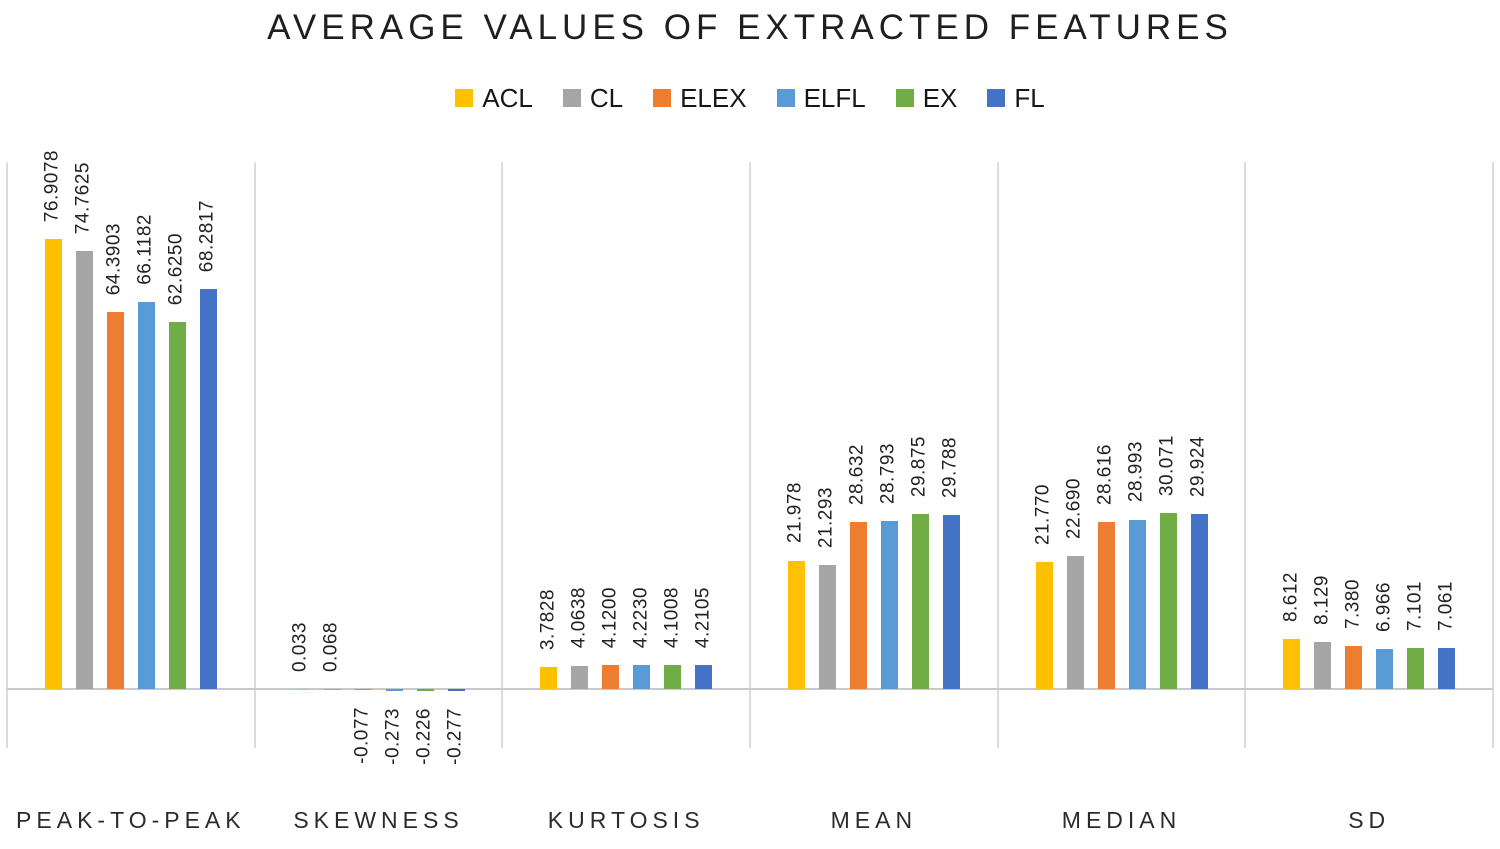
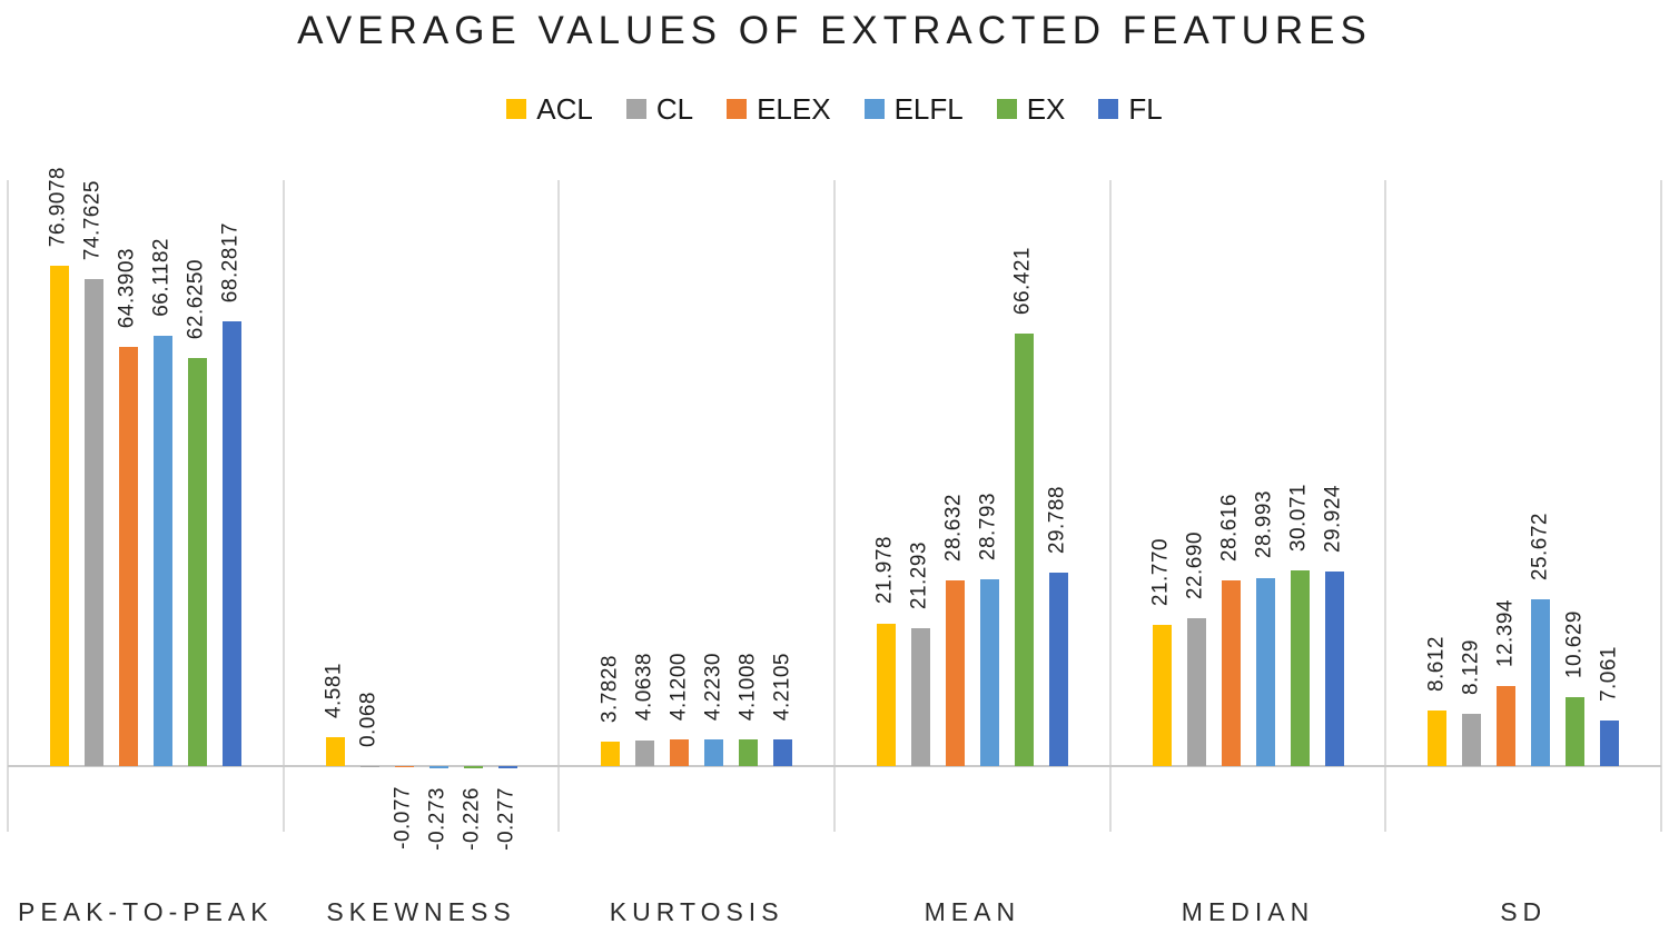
ACL/SKEWNESS: 0.033 -> 4.581
EX/MEAN: 29.875 -> 66.421
ELEX/SD: 7.380 -> 12.394
ELFL/SD: 6.966 -> 25.672
EX/SD: 7.101 -> 10.629
